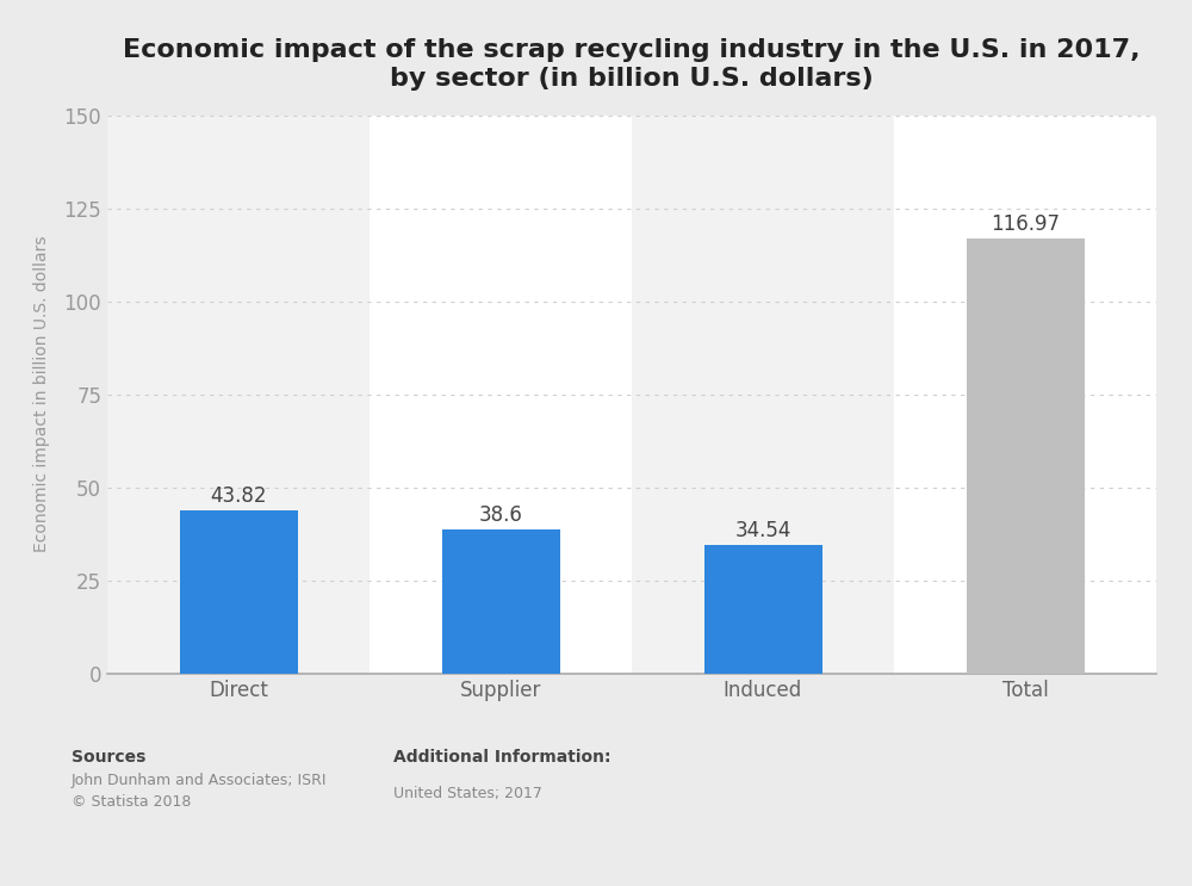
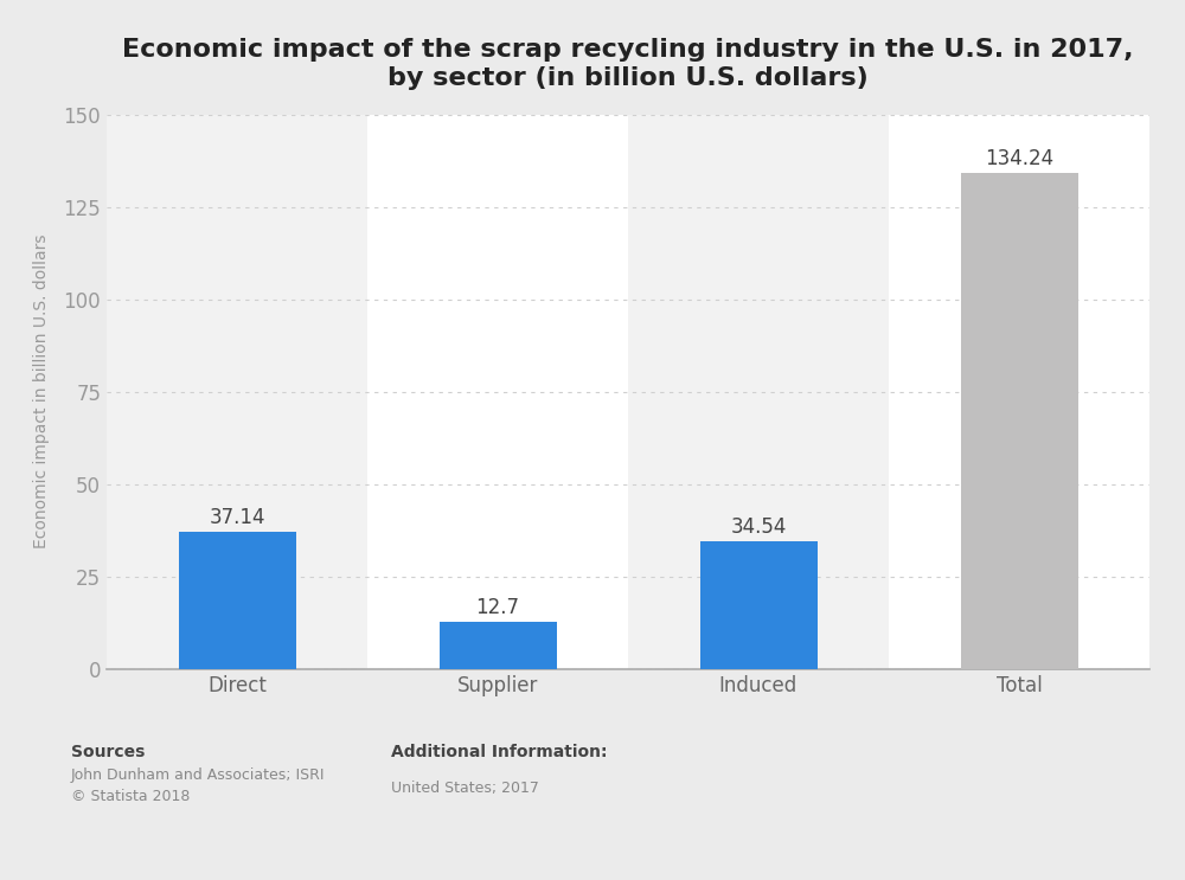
Direct: 43.82 -> 37.14
Supplier: 38.6 -> 12.7
Total: 116.97 -> 134.24
